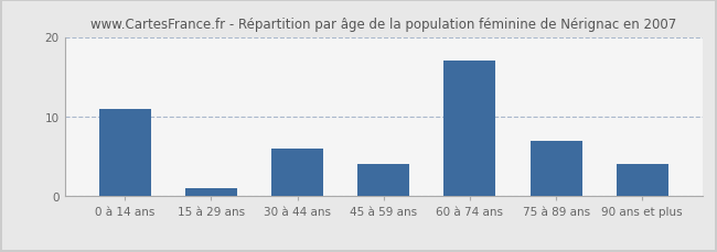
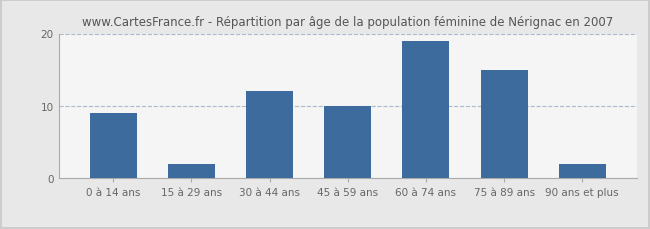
0 à 14 ans: 11 -> 9
15 à 29 ans: 1 -> 2
30 à 44 ans: 6 -> 12
45 à 59 ans: 4 -> 10
60 à 74 ans: 17 -> 19
75 à 89 ans: 7 -> 15
90 ans et plus: 4 -> 2
